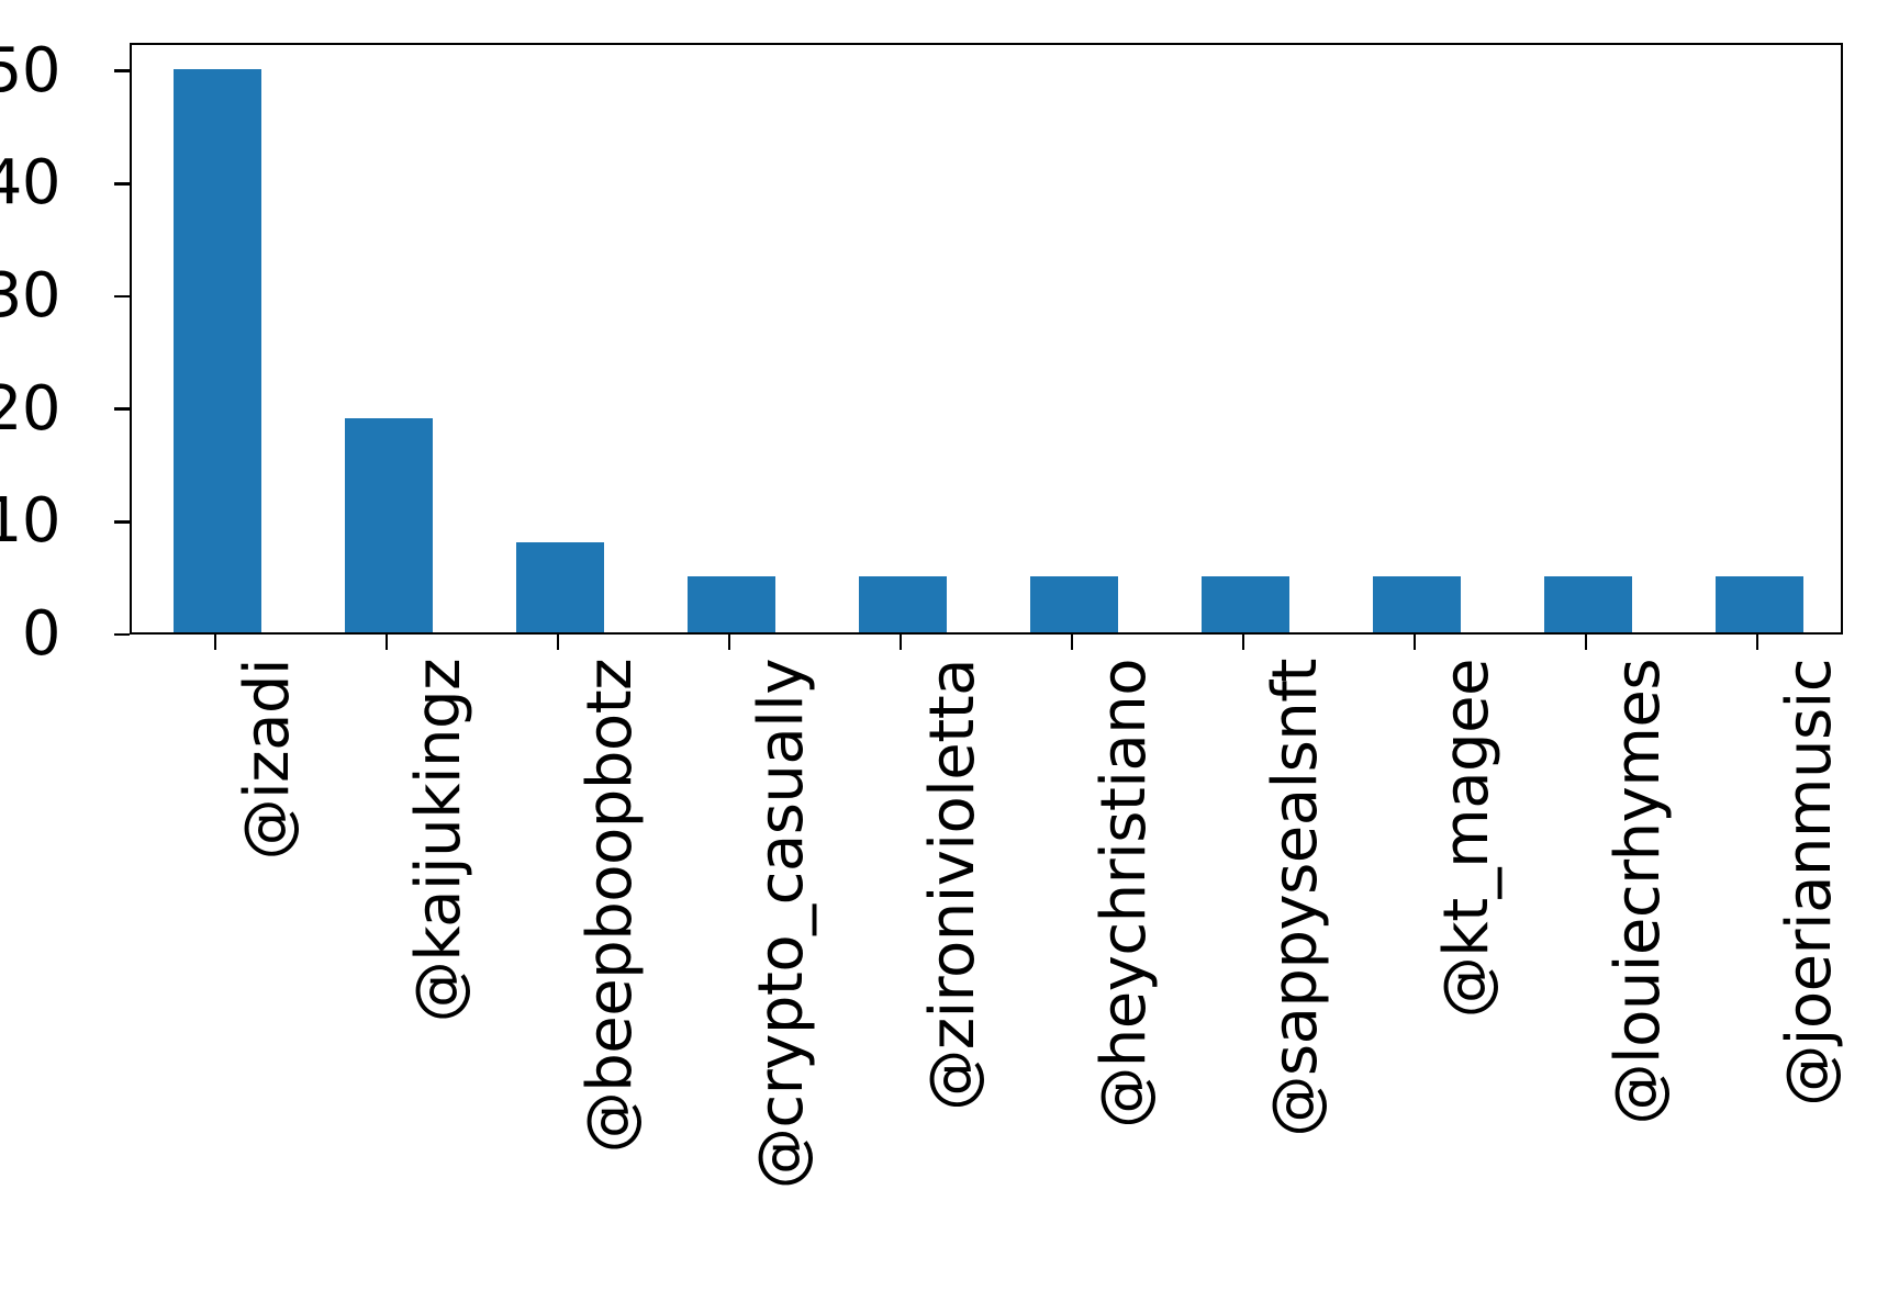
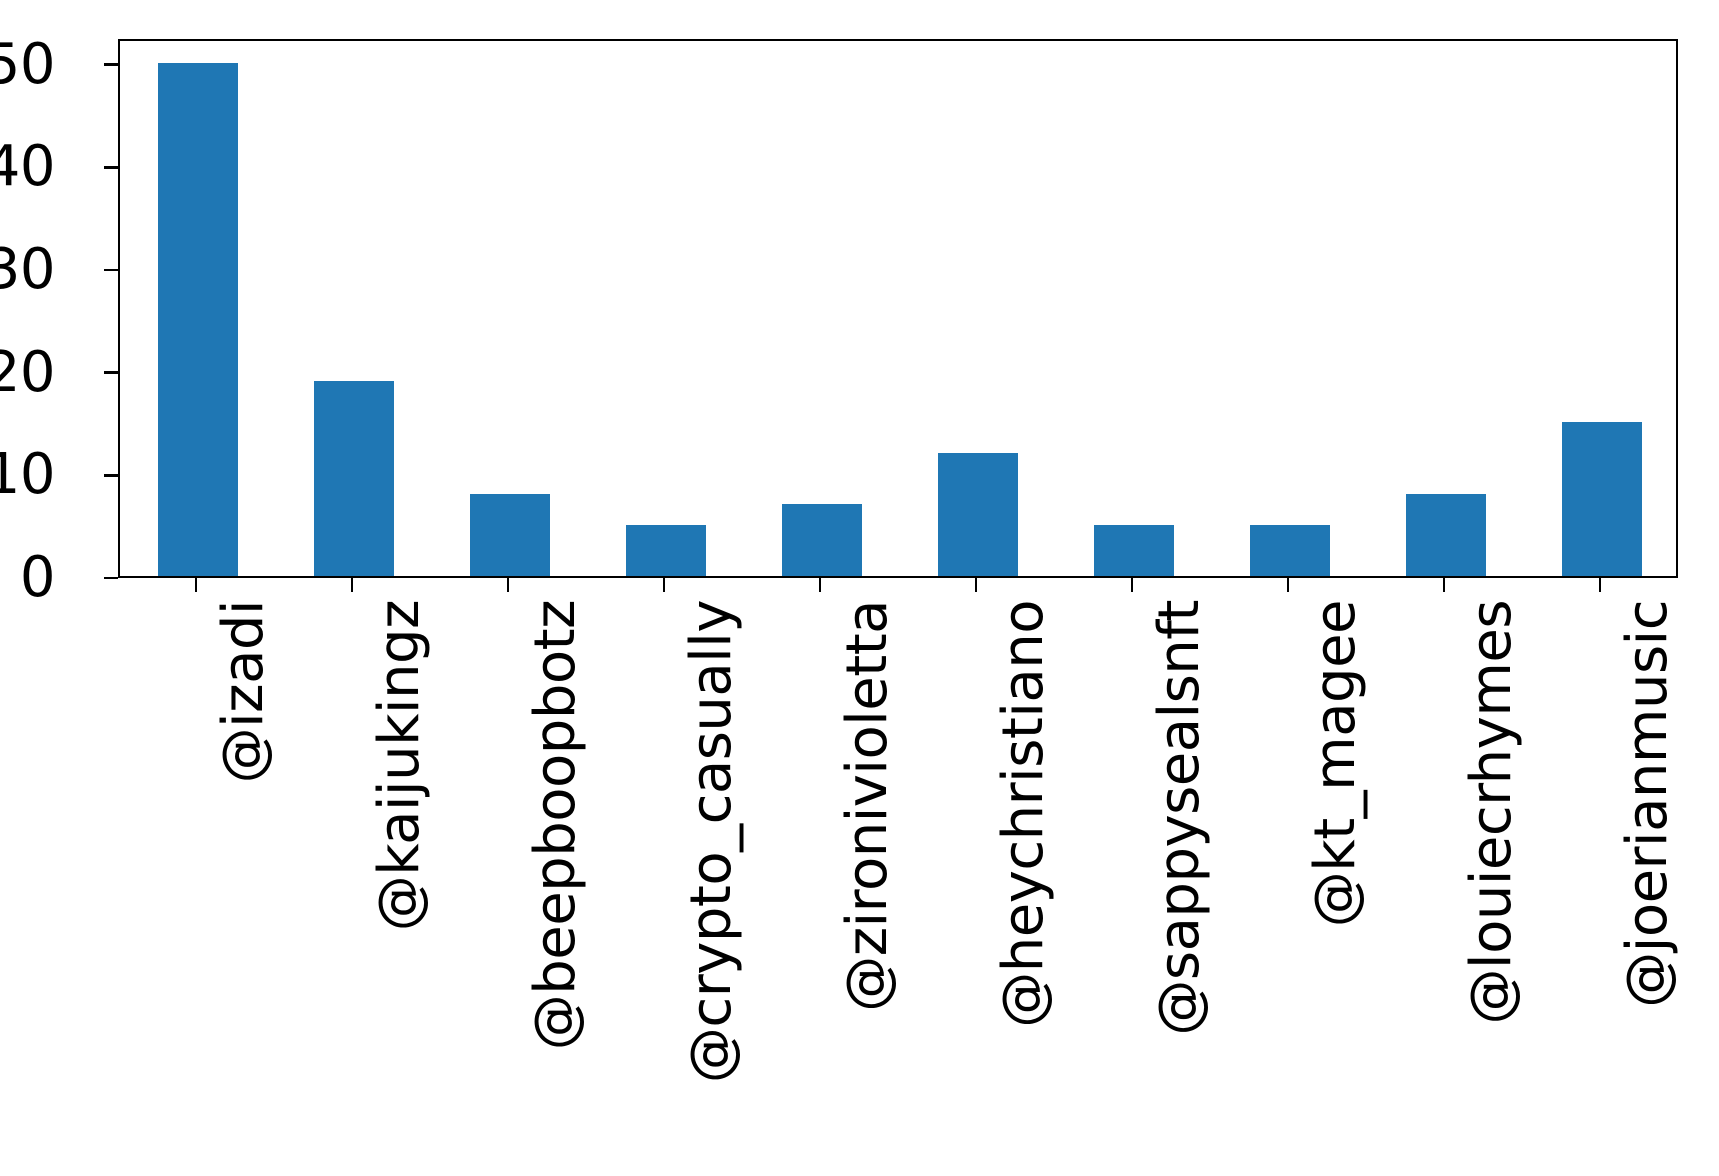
@zironivioletta: 5 -> 7
@heychristiano: 5 -> 12
@louiecrhymes: 5 -> 8
@joerianmusic: 5 -> 15
